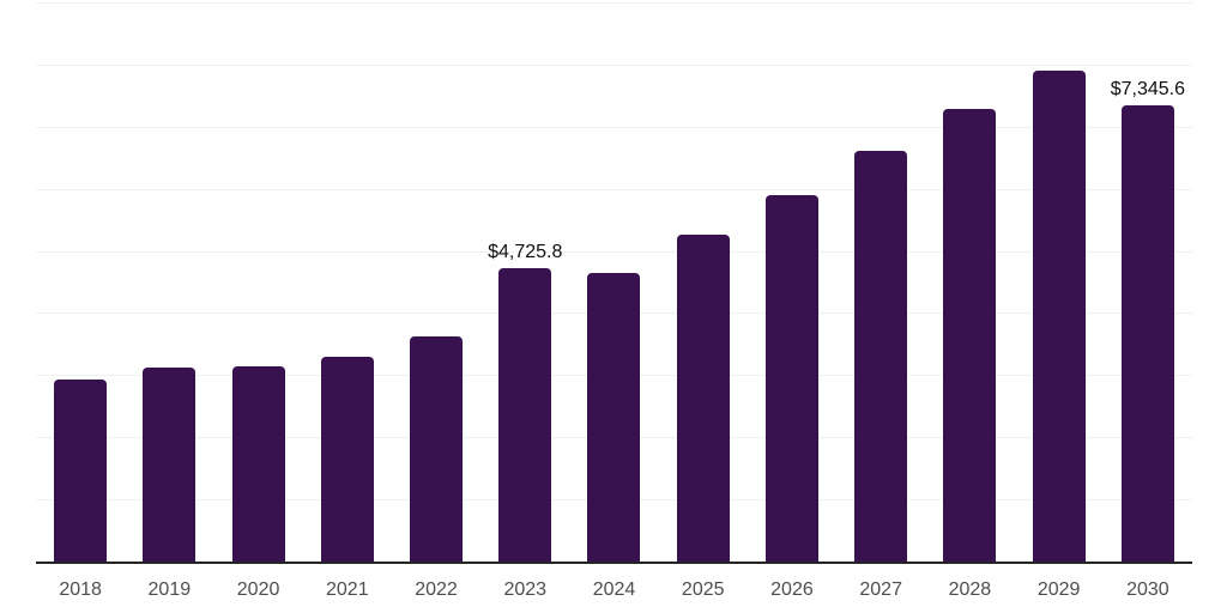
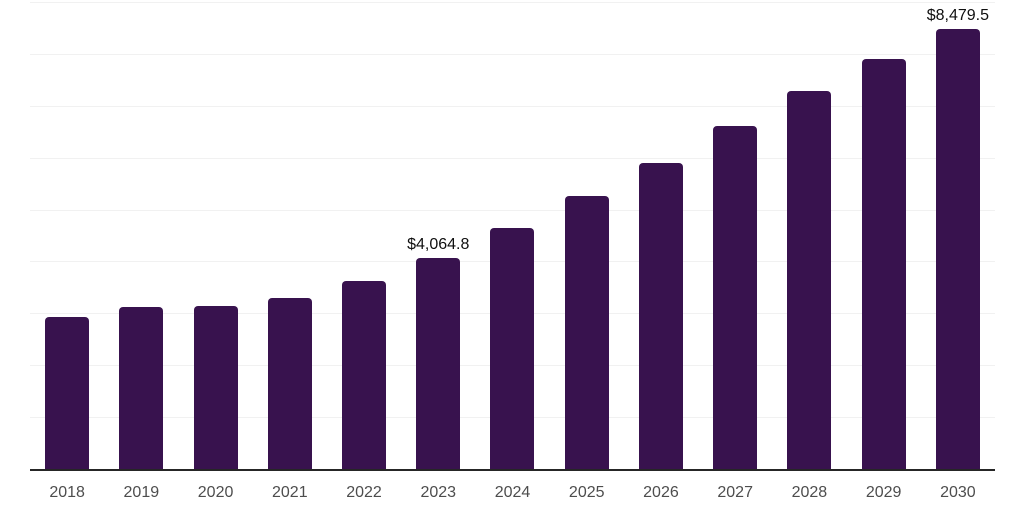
2023: $4,725.8 -> $4,064.8
2030: $7,345.6 -> $8,479.5
